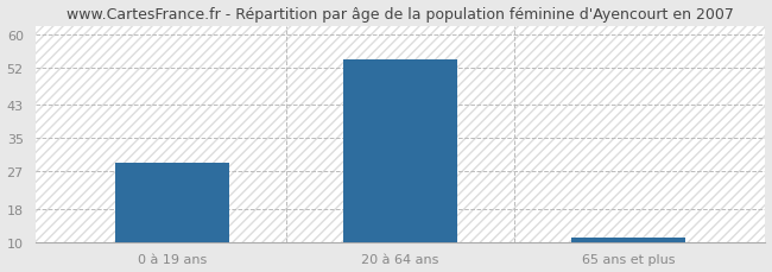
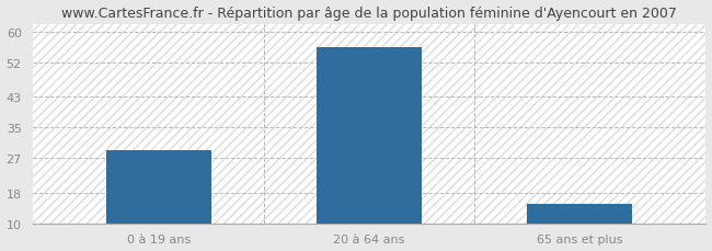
20 à 64 ans: 54 -> 56
65 ans et plus: 11 -> 15
